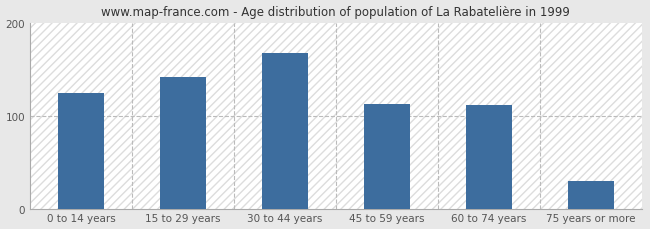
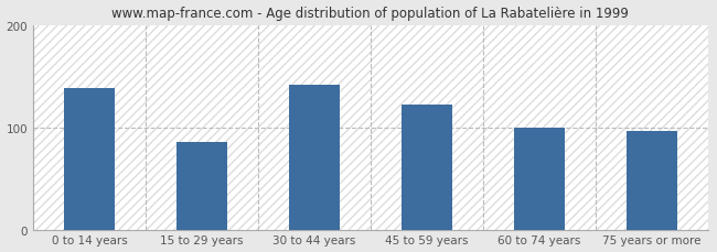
0 to 14 years: 125 -> 138
15 to 29 years: 142 -> 86
30 to 44 years: 168 -> 142
45 to 59 years: 113 -> 122
60 to 74 years: 112 -> 100
75 years or more: 30 -> 96
